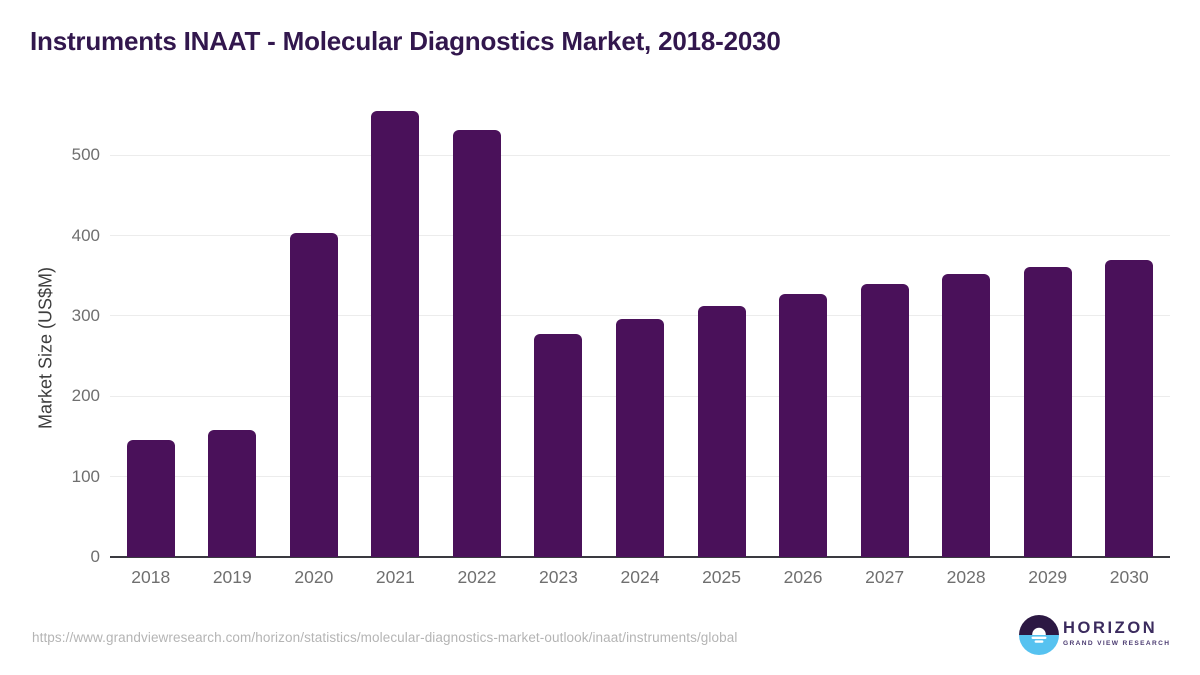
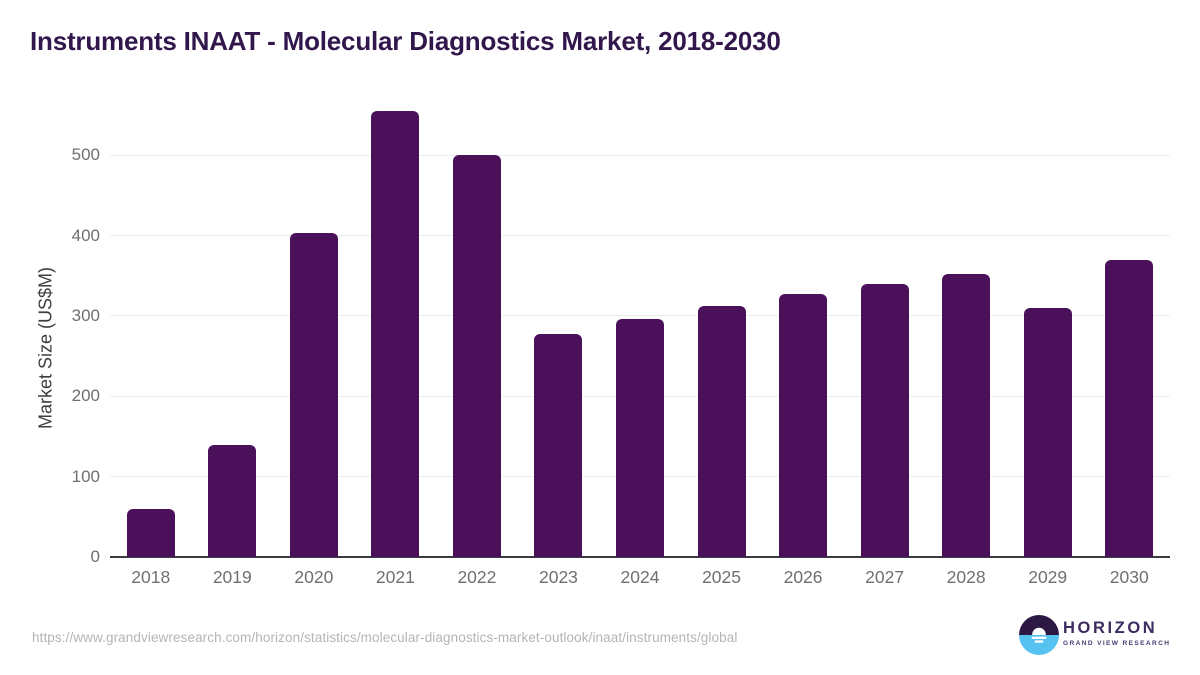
2018: 140 -> 60
2019: 160 -> 140
2022: 530 -> 500
2029: 360 -> 310
